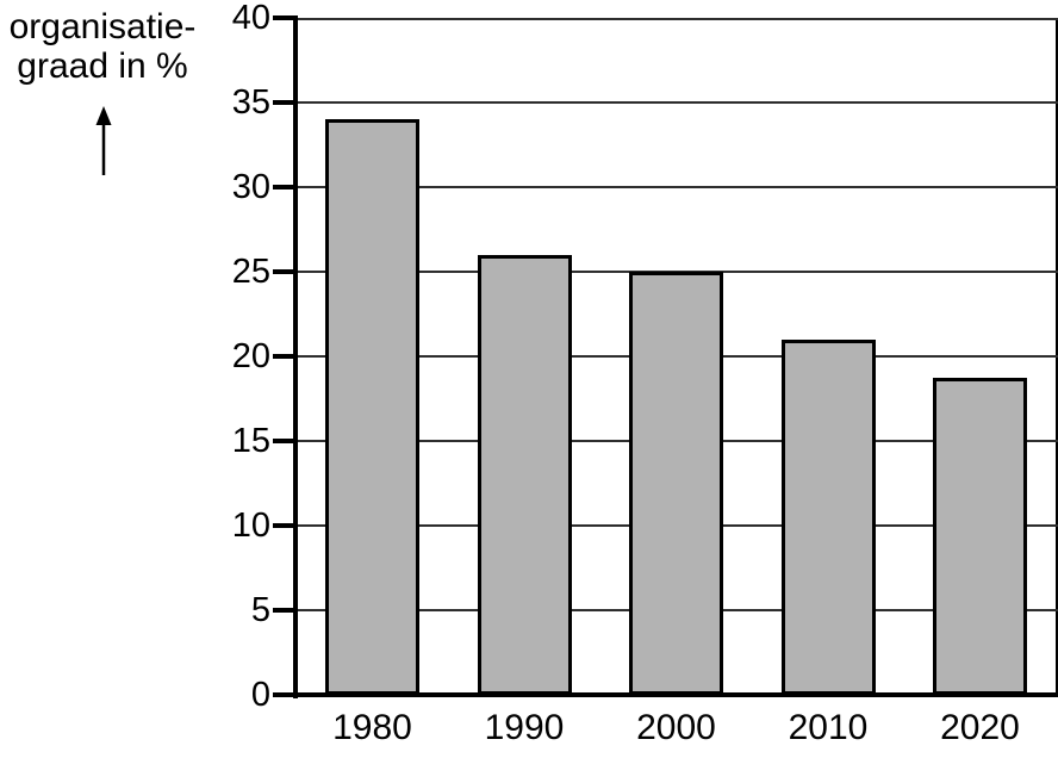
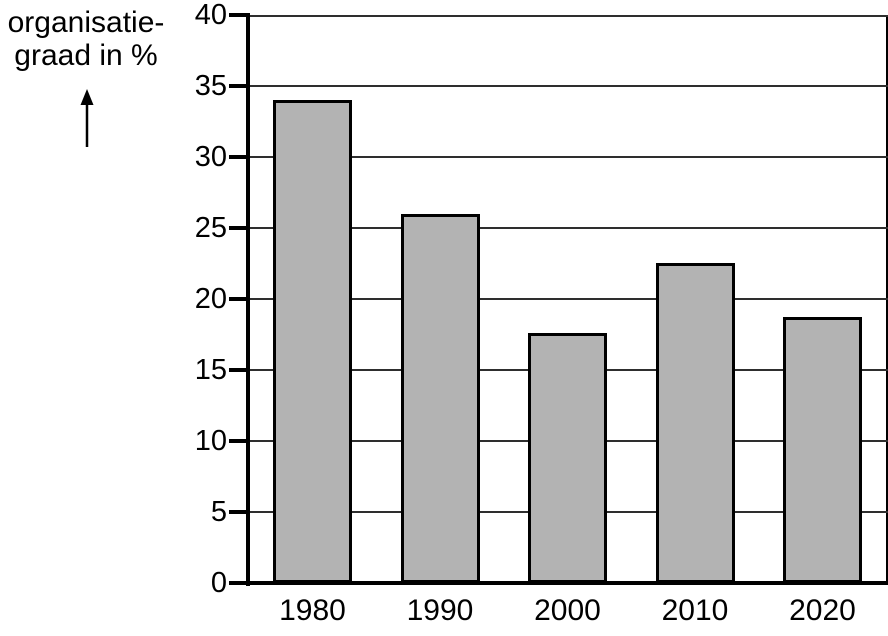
2000: 25.0 -> 17.6
2010: 21.0 -> 22.5
